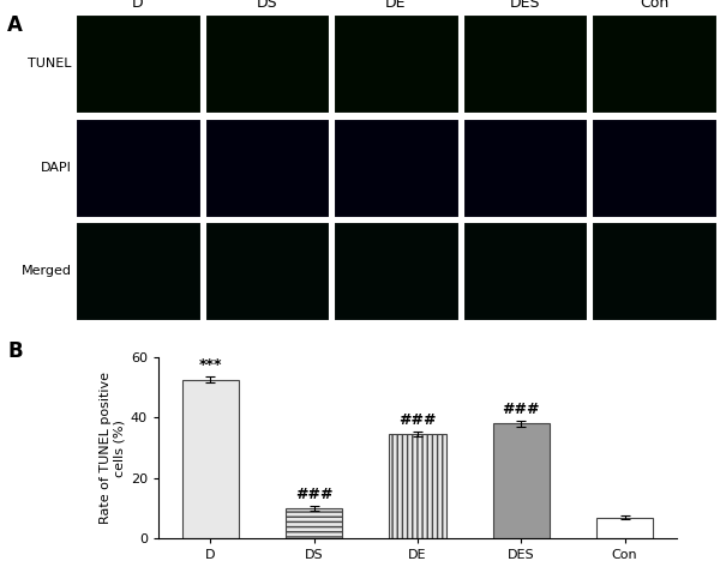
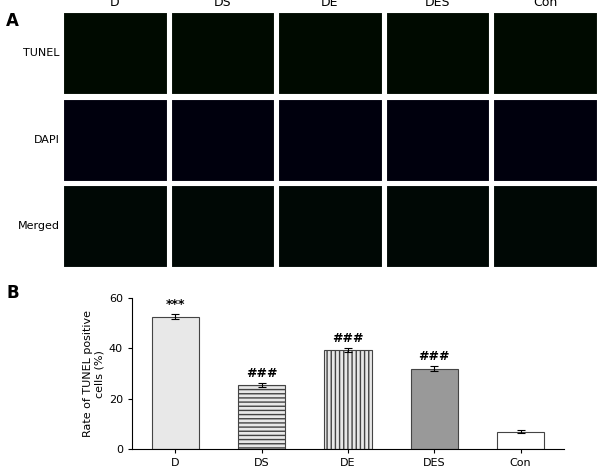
DS: 10.0 -> 25.5
DE: 34.5 -> 39.5
DES: 38.0 -> 32.0
